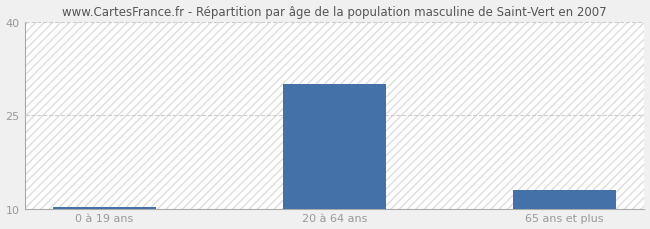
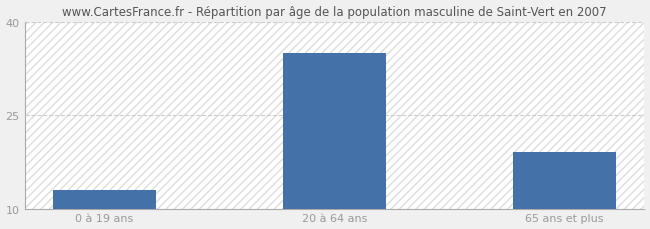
0 à 19 ans: 10.2 -> 13.0
20 à 64 ans: 30.0 -> 35.0
65 ans et plus: 13.0 -> 19.0
